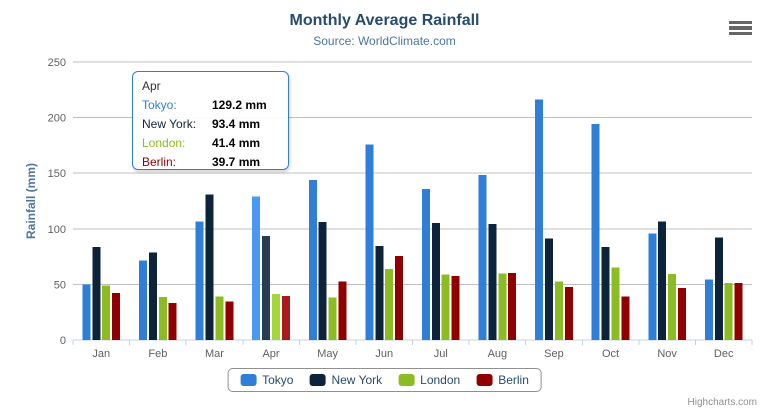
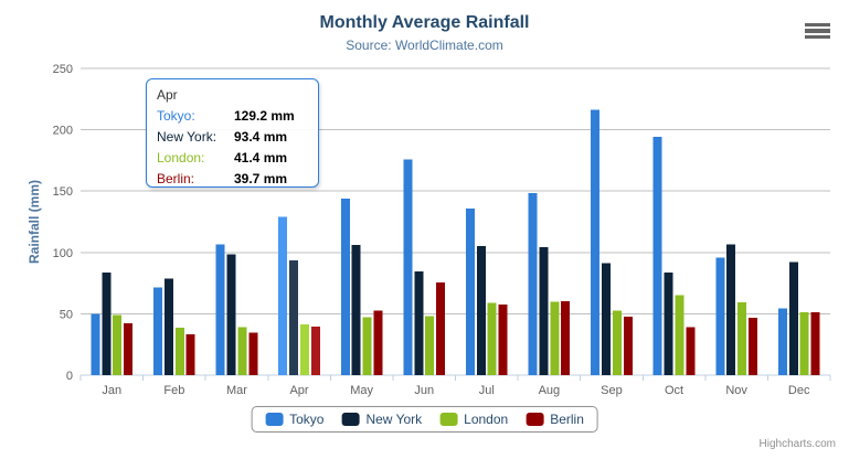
New York/Mar: 131 -> 98
London/May: 38 -> 47
London/Jun: 64 -> 48
